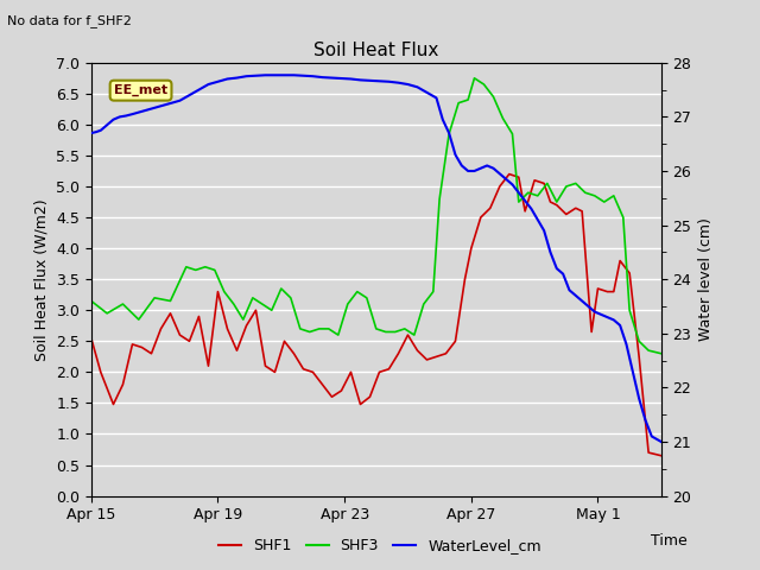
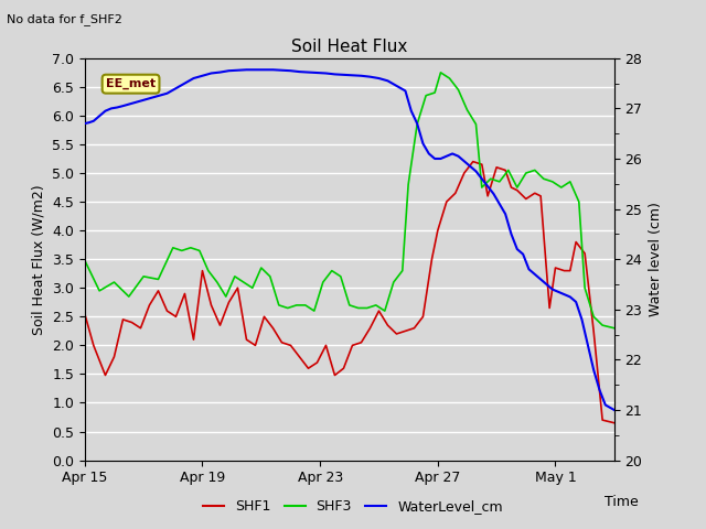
SHF3/Apr 15: 3.15 -> 3.48
